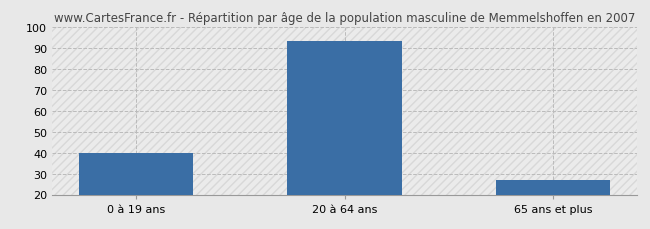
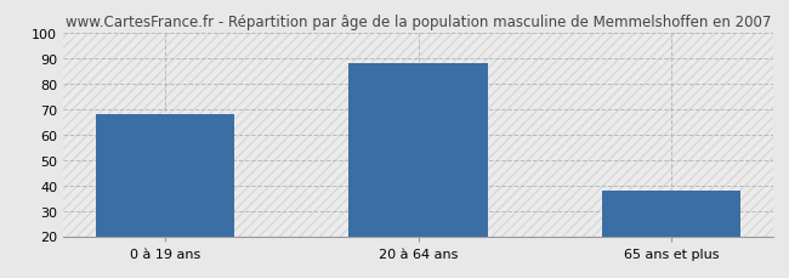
0 à 19 ans: 40 -> 68
20 à 64 ans: 93 -> 88
65 ans et plus: 27 -> 38
